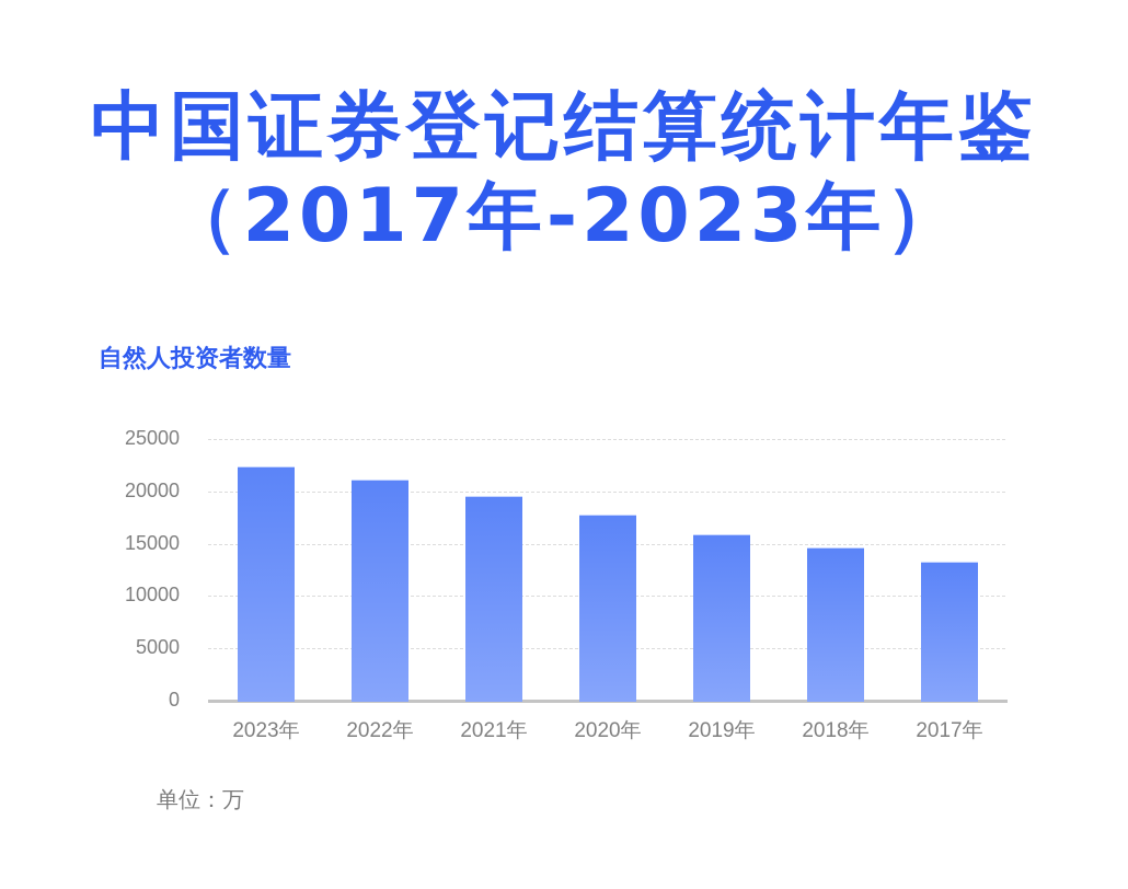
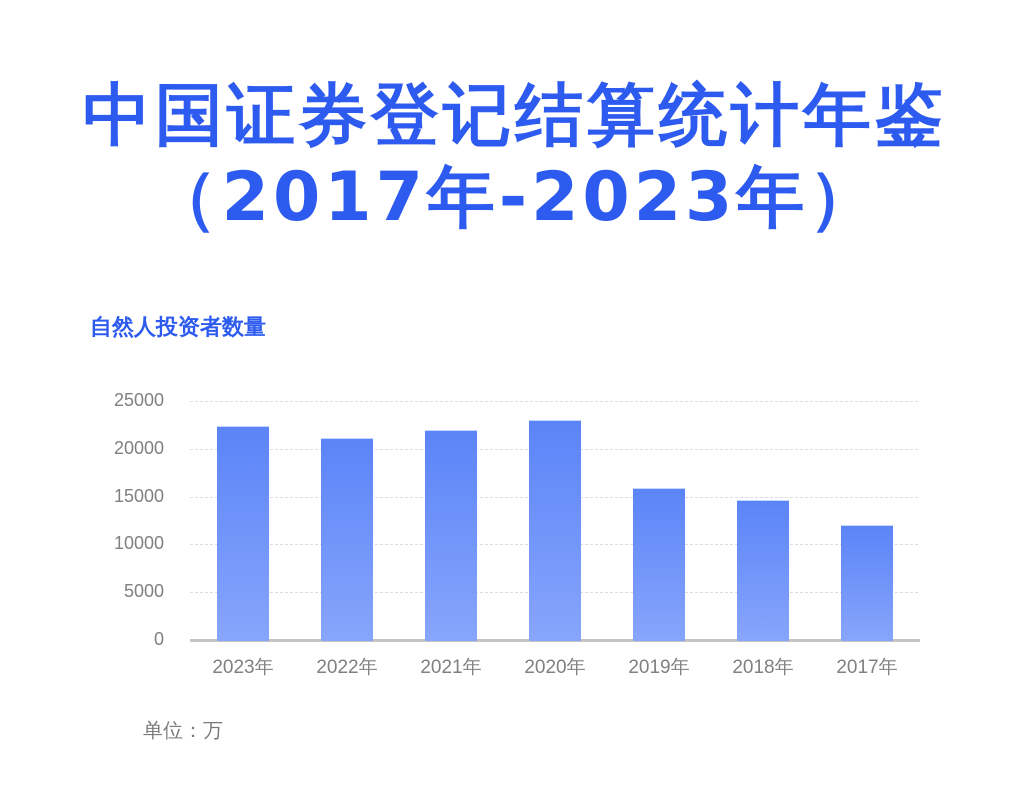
2021年: 20000 -> 22000
2020年: 18000 -> 23000
2017年: 13000 -> 12000
